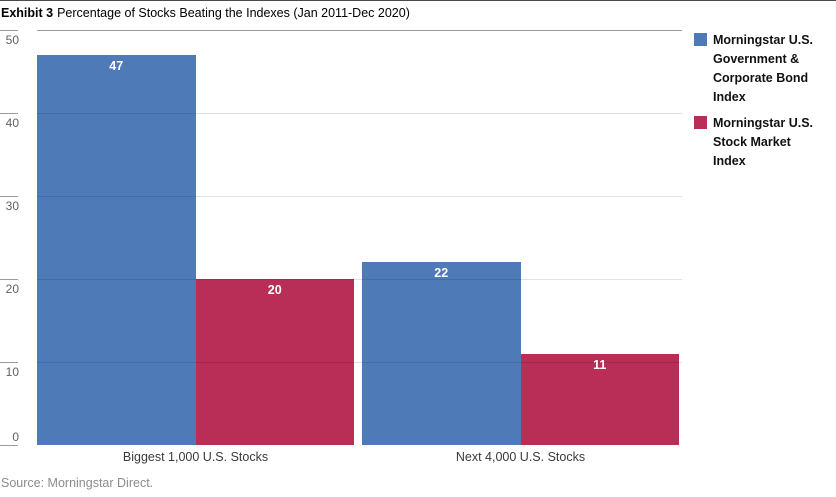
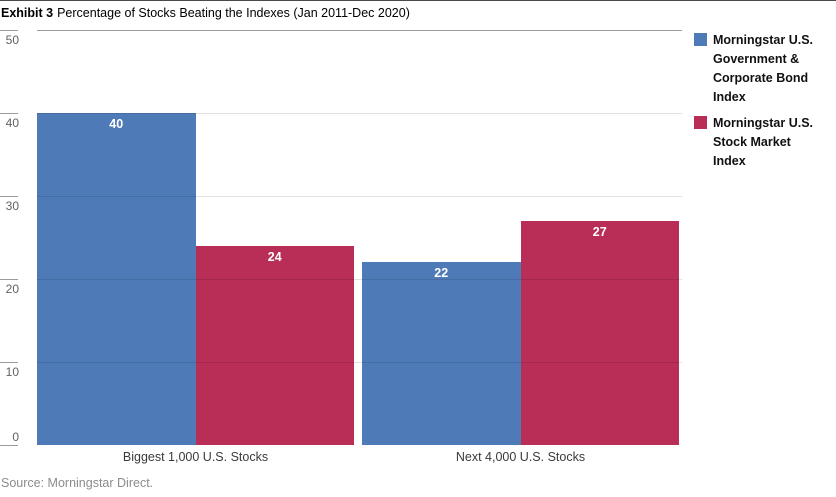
Morningstar U.S. Government & Corporate Bond Index/Biggest 1,000 U.S. Stocks: 47 -> 40
Morningstar U.S. Stock Market Index/Biggest 1,000 U.S. Stocks: 20 -> 24
Morningstar U.S. Stock Market Index/Next 4,000 U.S. Stocks: 11 -> 27
